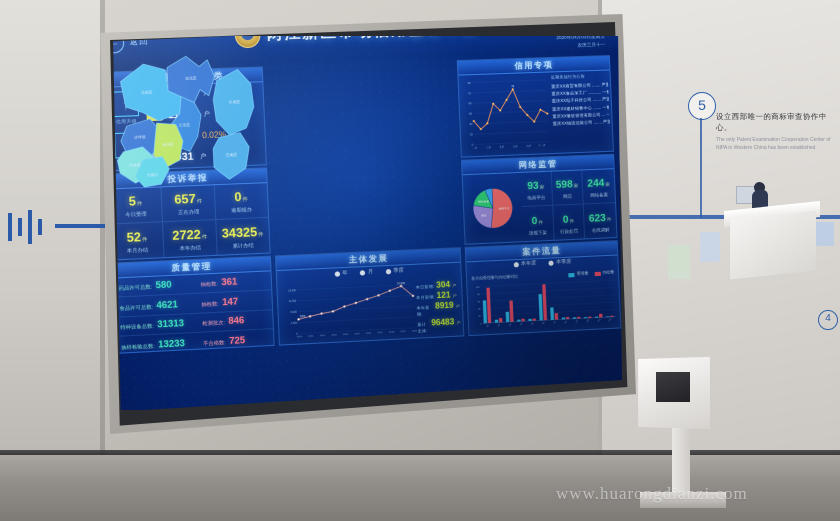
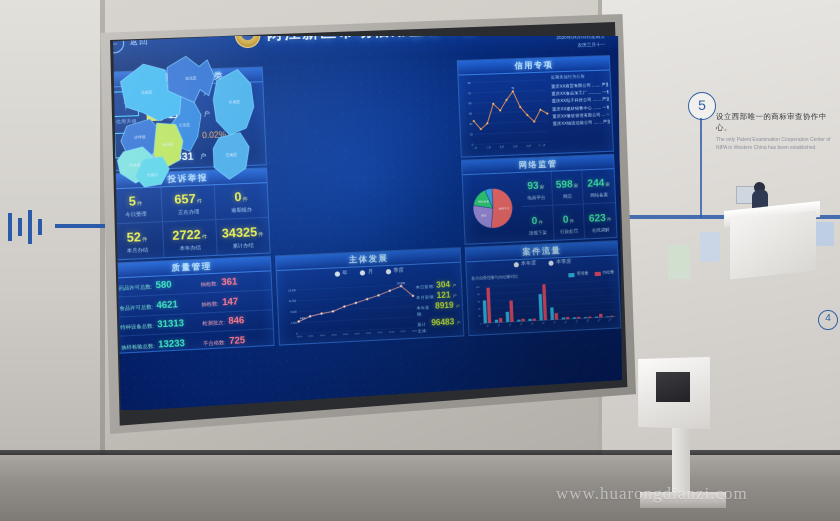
信用专项/七月: 78 -> 75
主体发展/2010: 5200 -> 4400
